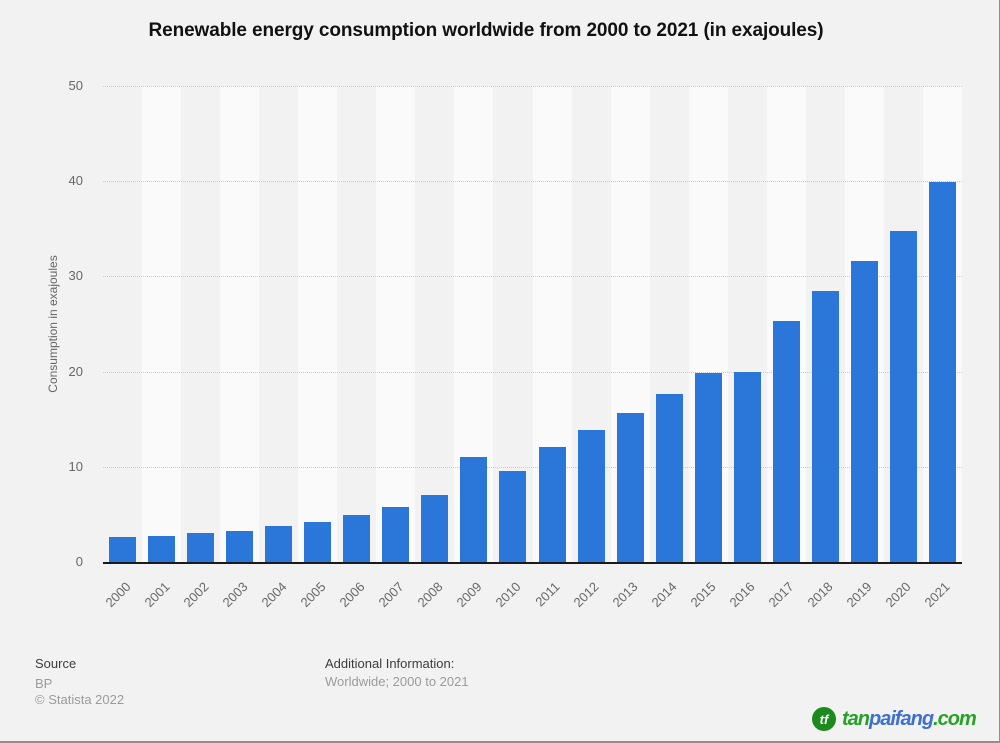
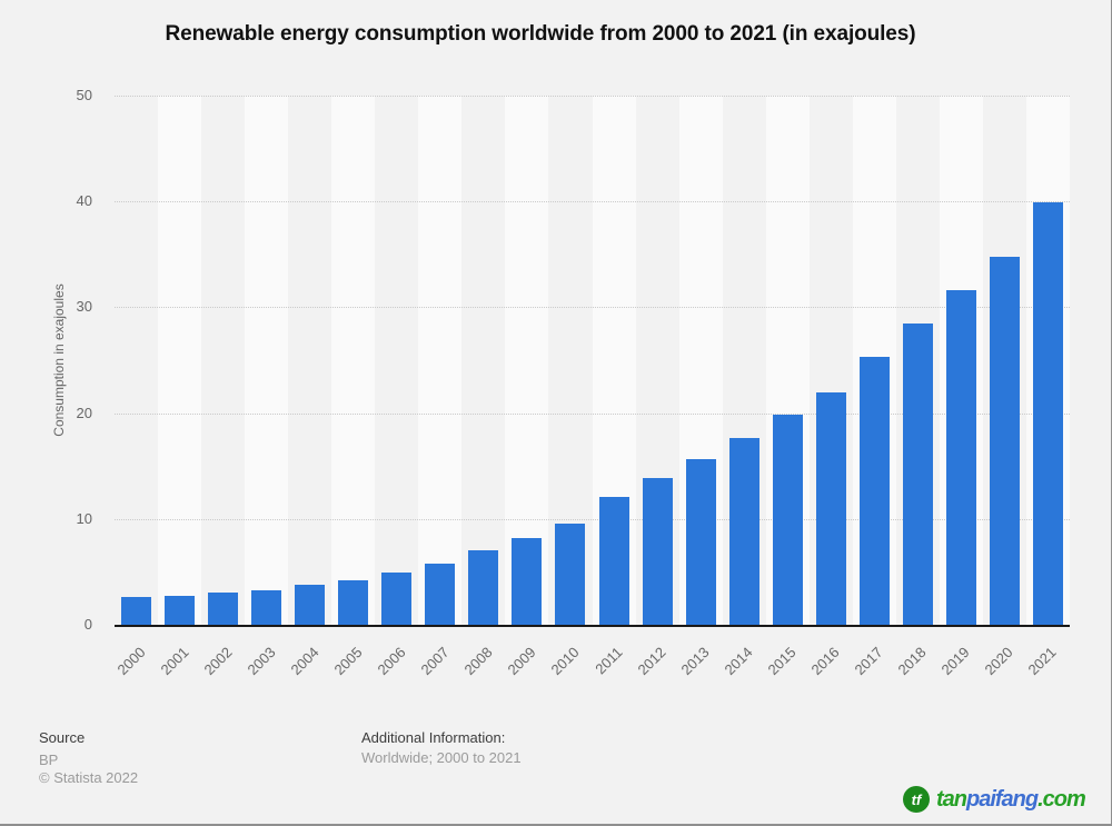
2009: 11 -> 8
2016: 20 -> 22
